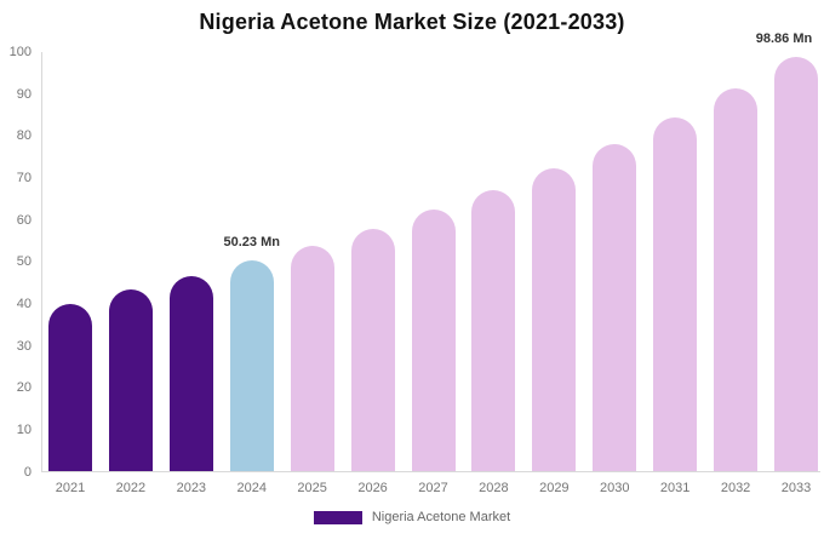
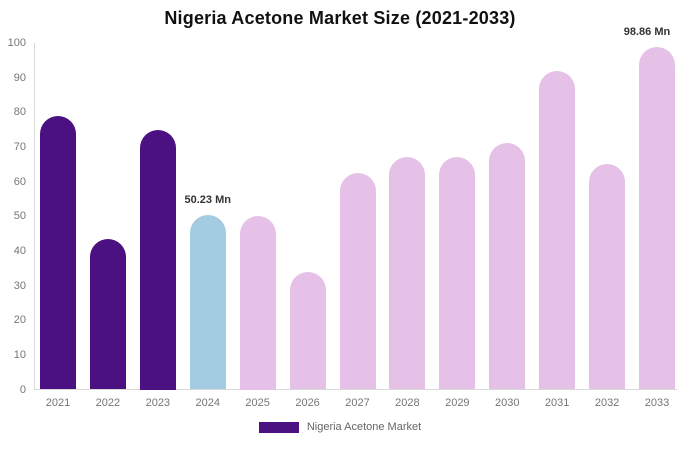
2021: 40 -> 79
2023: 47 -> 75
2025: 54 -> 50
2026: 58 -> 34
2029: 72 -> 67
2030: 78 -> 71
2031: 84 -> 92
2032: 91 -> 65
